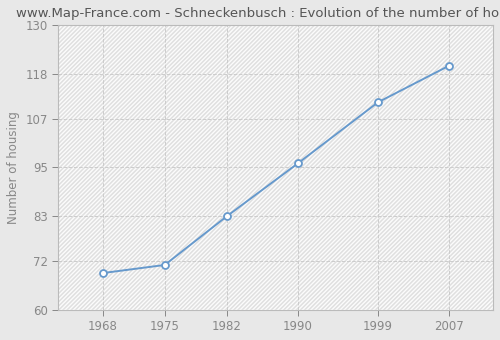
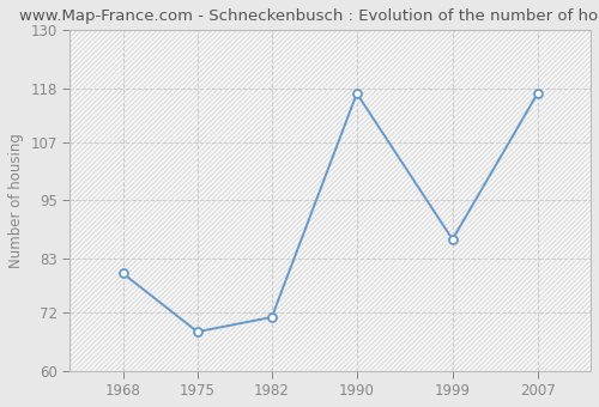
1968: 69 -> 80
1975: 71 -> 68
1982: 83 -> 71
1990: 96 -> 117
1999: 111 -> 87
2007: 120 -> 117
